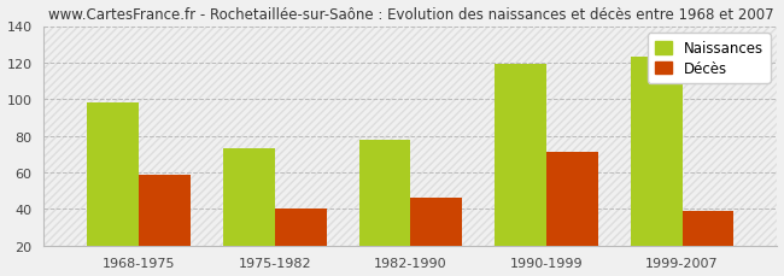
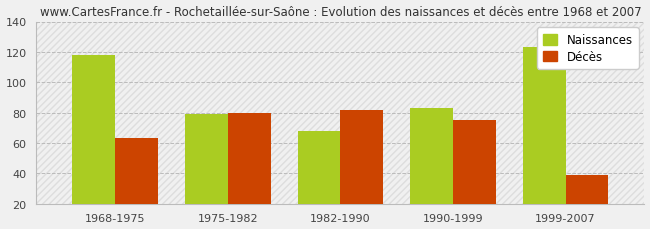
Naissances/1968-1975: 98 -> 118
Décès/1968-1975: 59 -> 63
Naissances/1975-1982: 73 -> 79
Décès/1975-1982: 40 -> 80
Naissances/1982-1990: 78 -> 68
Décès/1982-1990: 46 -> 82
Naissances/1990-1999: 119 -> 83
Décès/1990-1999: 71 -> 75
